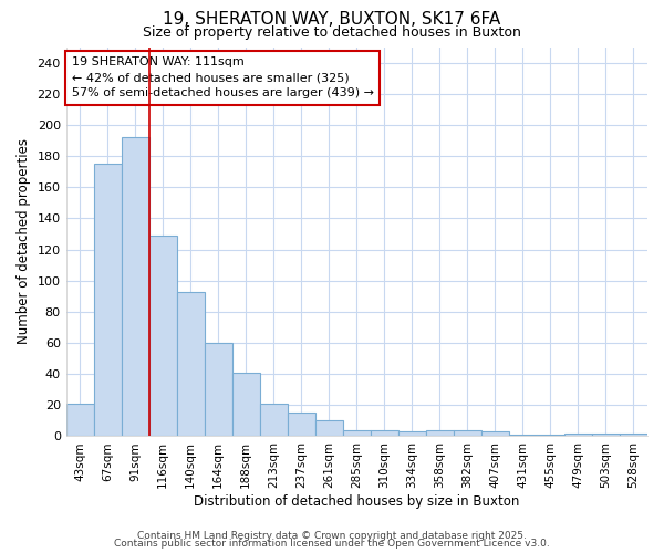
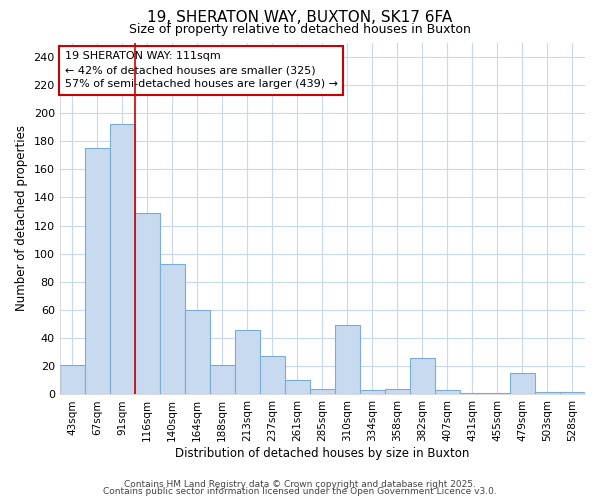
188sqm: 41 -> 21
213sqm: 21 -> 46
237sqm: 15 -> 27
310sqm: 4 -> 49
382sqm: 4 -> 26
479sqm: 2 -> 15
